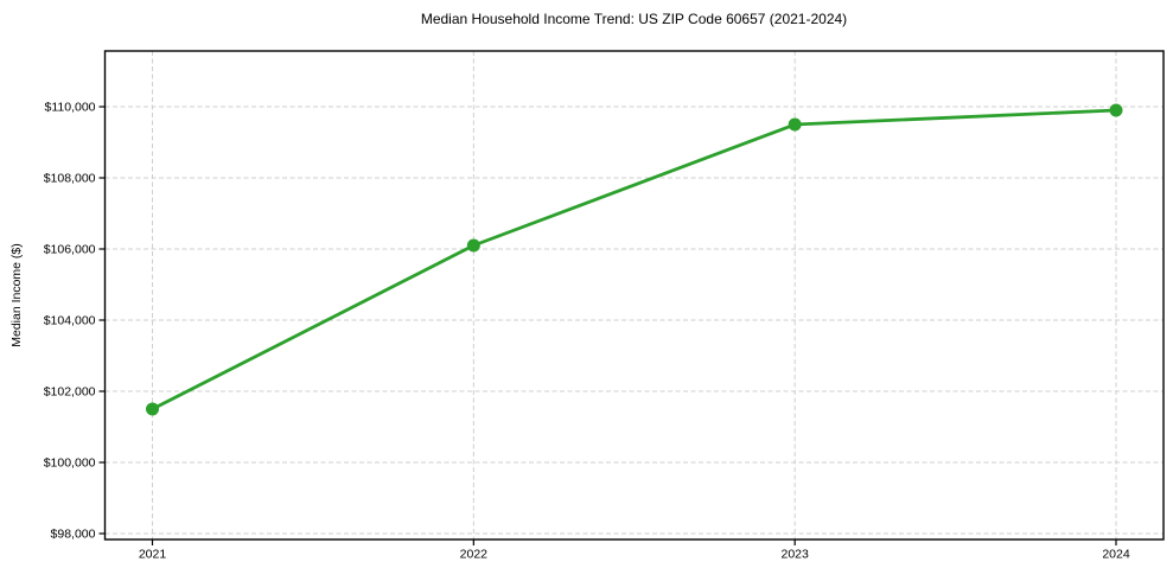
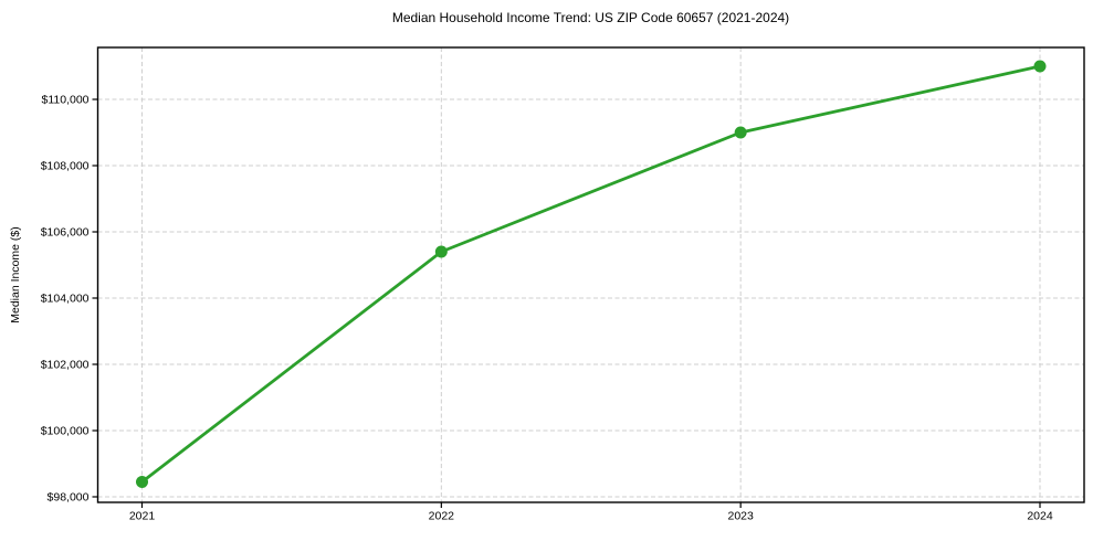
2021: $101500 -> $98400
2022: $106100 -> $105400
2023: $109500 -> $109000
2024: $109900 -> $111000
